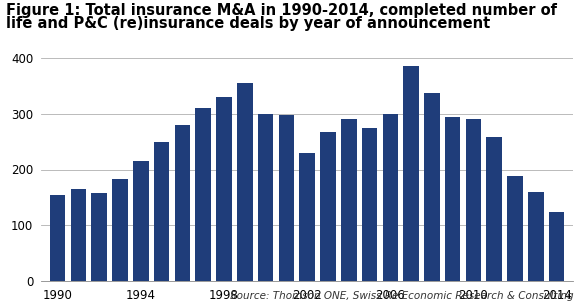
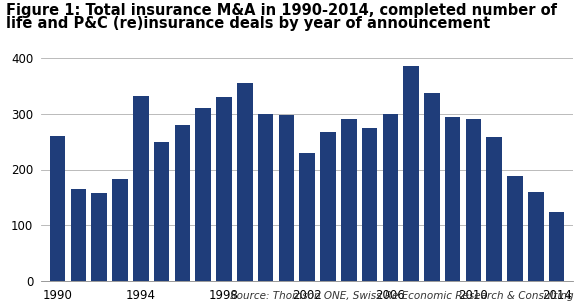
1990: 155 -> 260
1994: 215 -> 332
